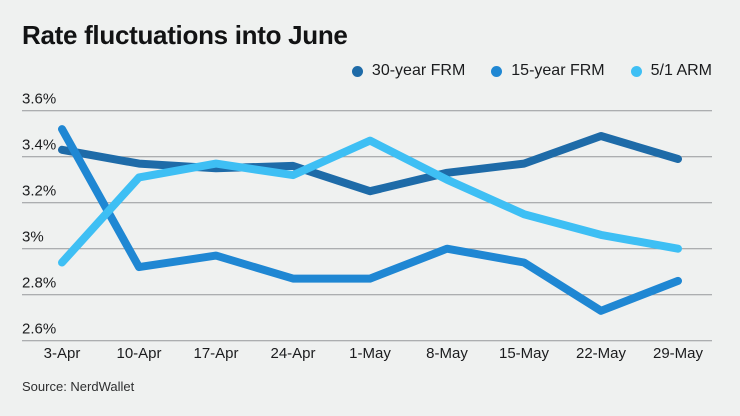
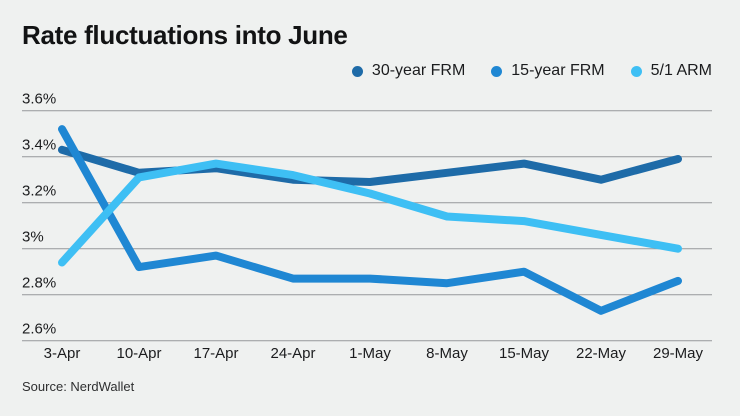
30-year FRM/10-Apr: 3.37% -> 3.33%
30-year FRM/24-Apr: 3.36% -> 3.30%
30-year FRM/1-May: 3.25% -> 3.29%
5/1 ARM/1-May: 3.47% -> 3.24%
15-year FRM/8-May: 3.00% -> 2.85%
5/1 ARM/8-May: 3.30% -> 3.14%
15-year FRM/15-May: 2.94% -> 2.90%
5/1 ARM/15-May: 3.15% -> 3.12%
30-year FRM/22-May: 3.49% -> 3.30%
